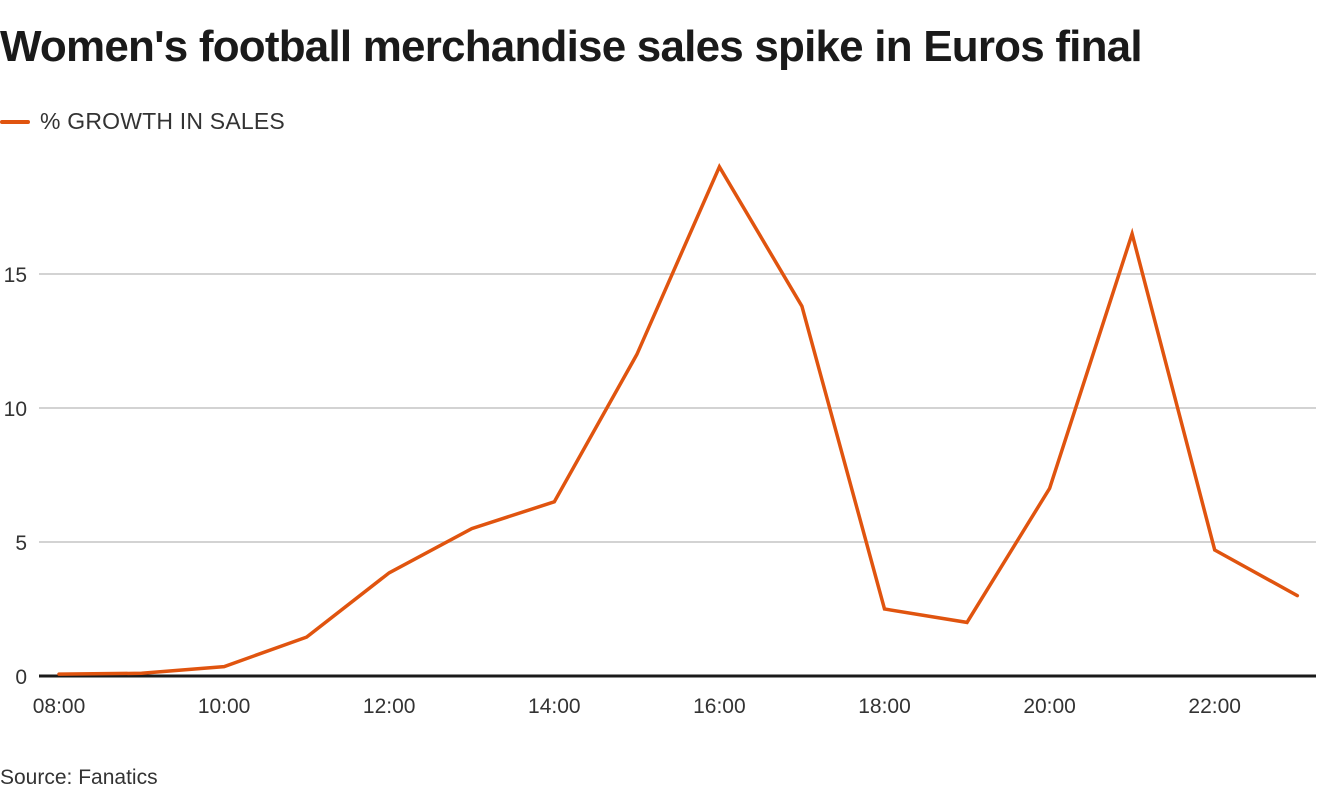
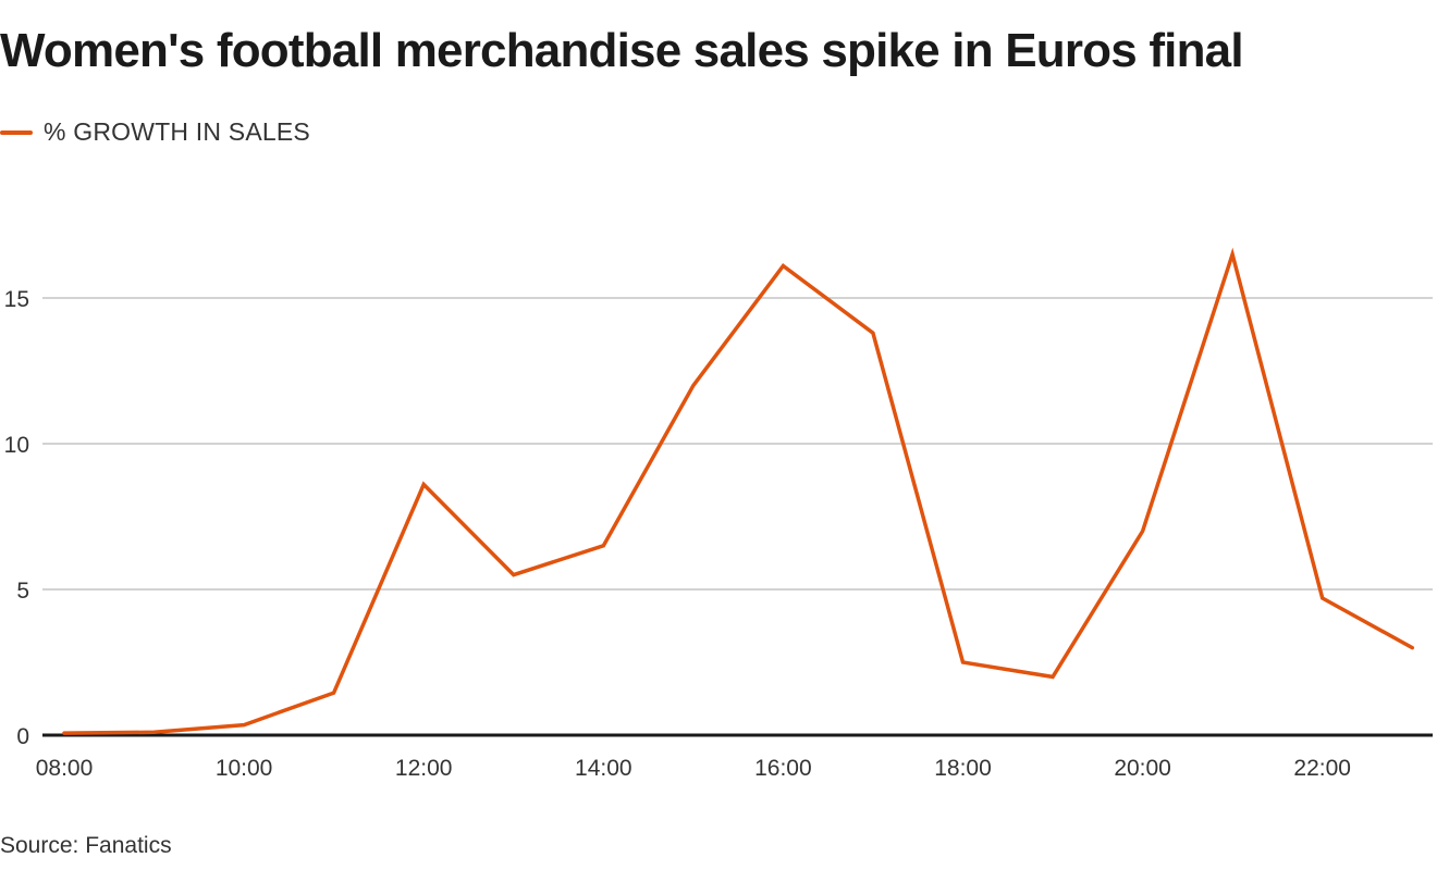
12:00: 3.9 -> 8.6
16:00: 19.0 -> 16.1
